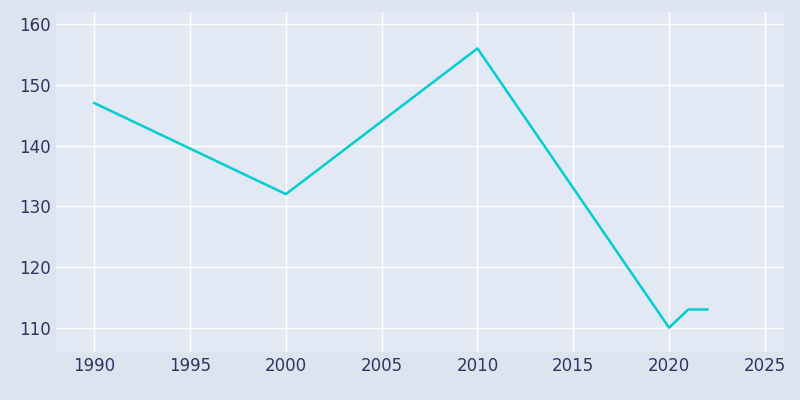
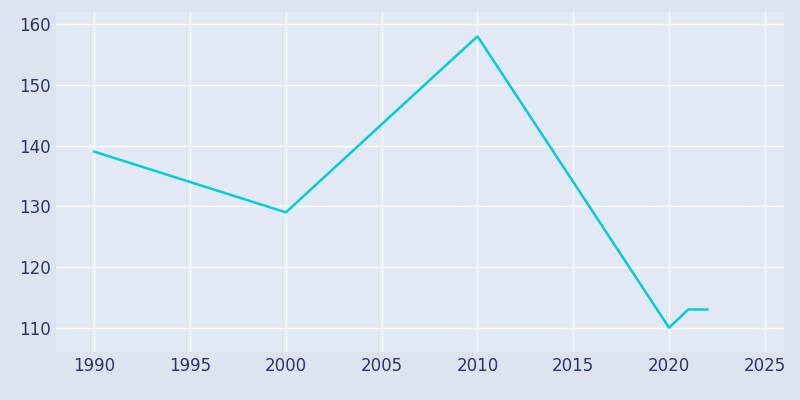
1990: 147 -> 139
2000: 132 -> 129
2010: 156 -> 158
